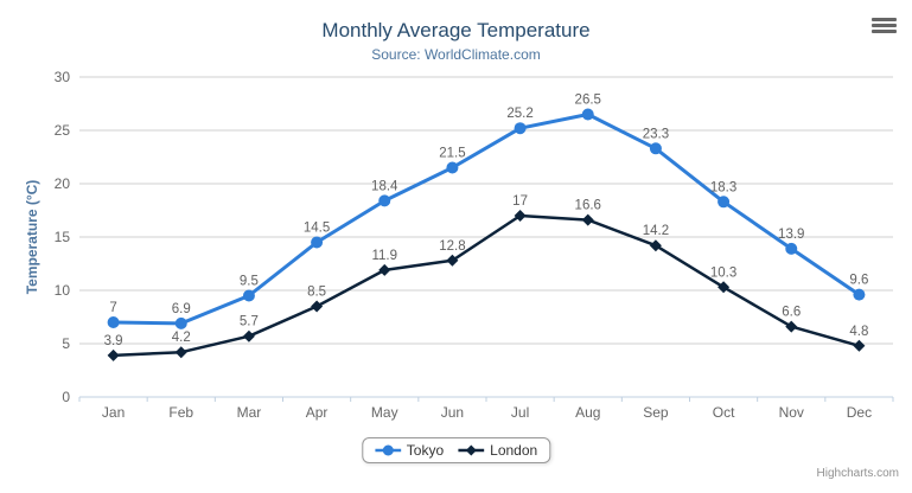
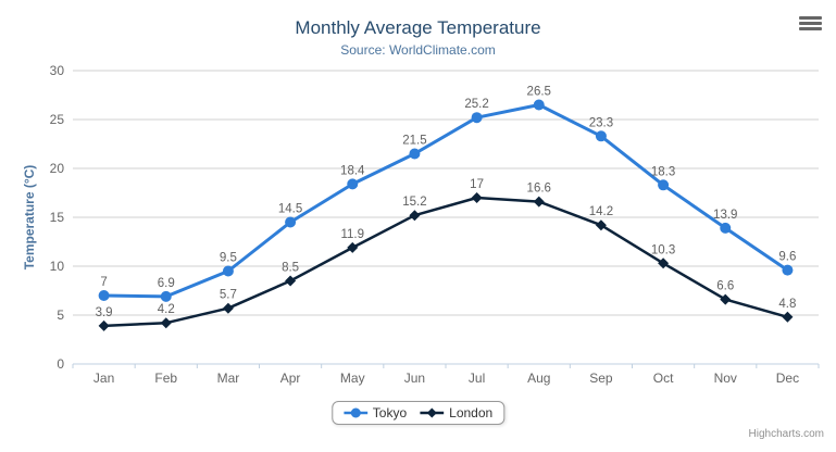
London/Jun: 12.8 -> 15.2
